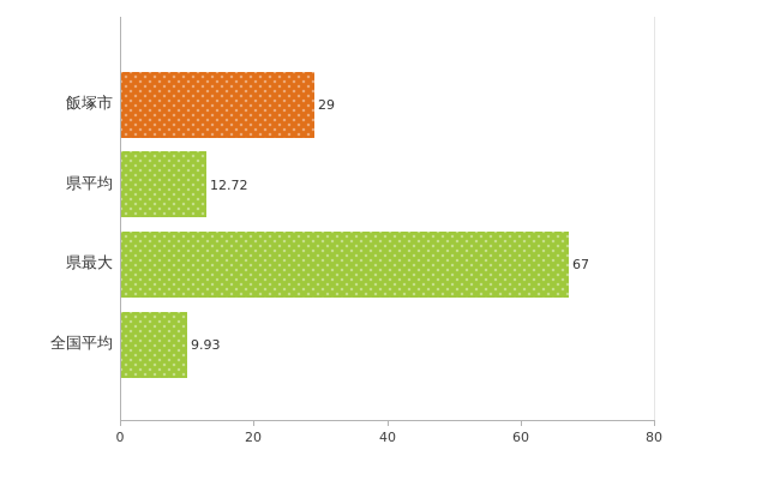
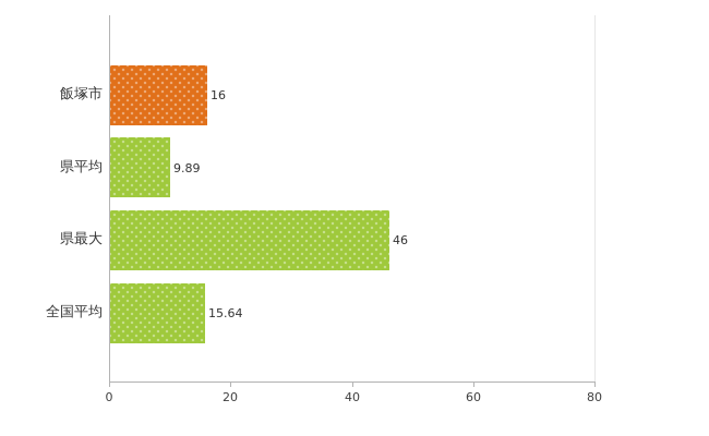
飯塚市: 29 -> 16
県平均: 12.72 -> 9.89
県最大: 67 -> 46
全国平均: 9.93 -> 15.64
